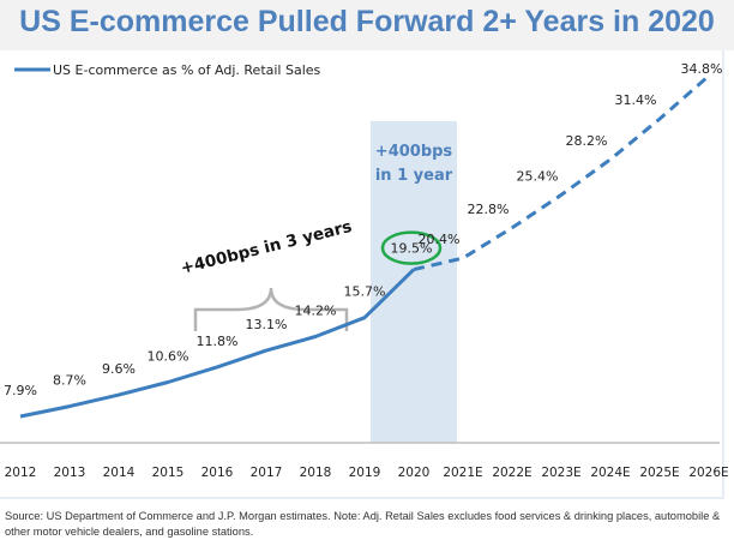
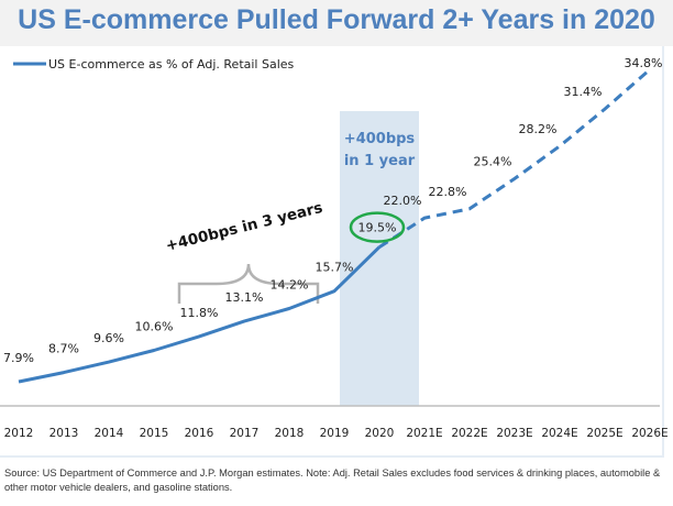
2021E: 20.4% -> 22.0%
